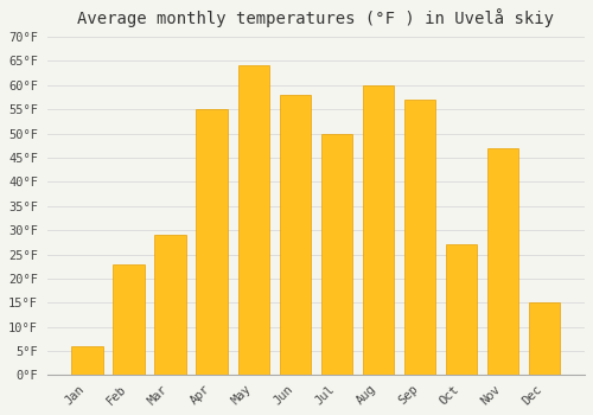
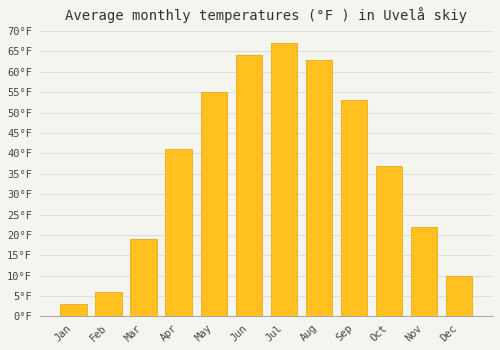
Jan: 6°F -> 3°F
Feb: 23°F -> 6°F
Mar: 29°F -> 19°F
Apr: 55°F -> 41°F
May: 64°F -> 55°F
Jun: 58°F -> 64°F
Jul: 50°F -> 67°F
Aug: 60°F -> 63°F
Sep: 57°F -> 53°F
Oct: 27°F -> 37°F
Nov: 47°F -> 22°F
Dec: 15°F -> 10°F
